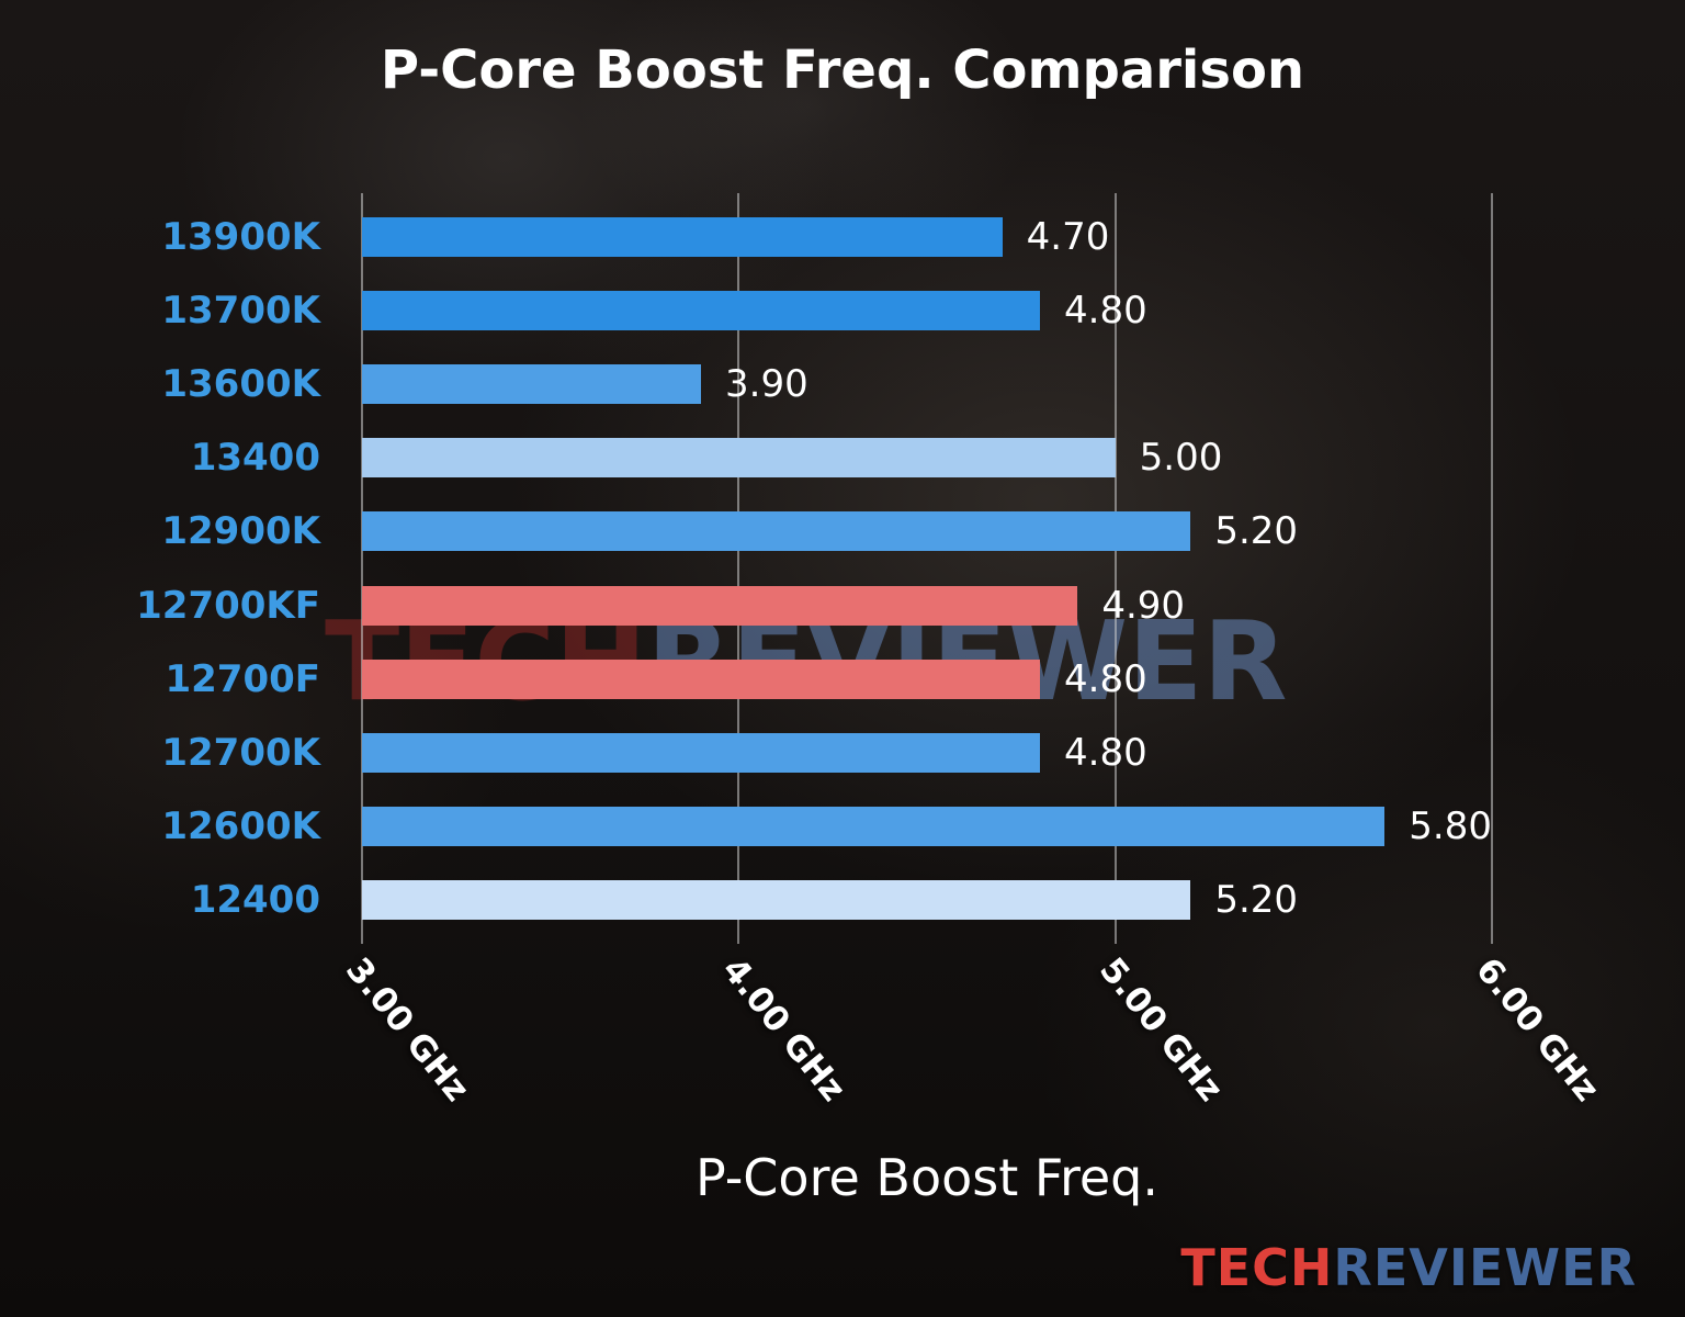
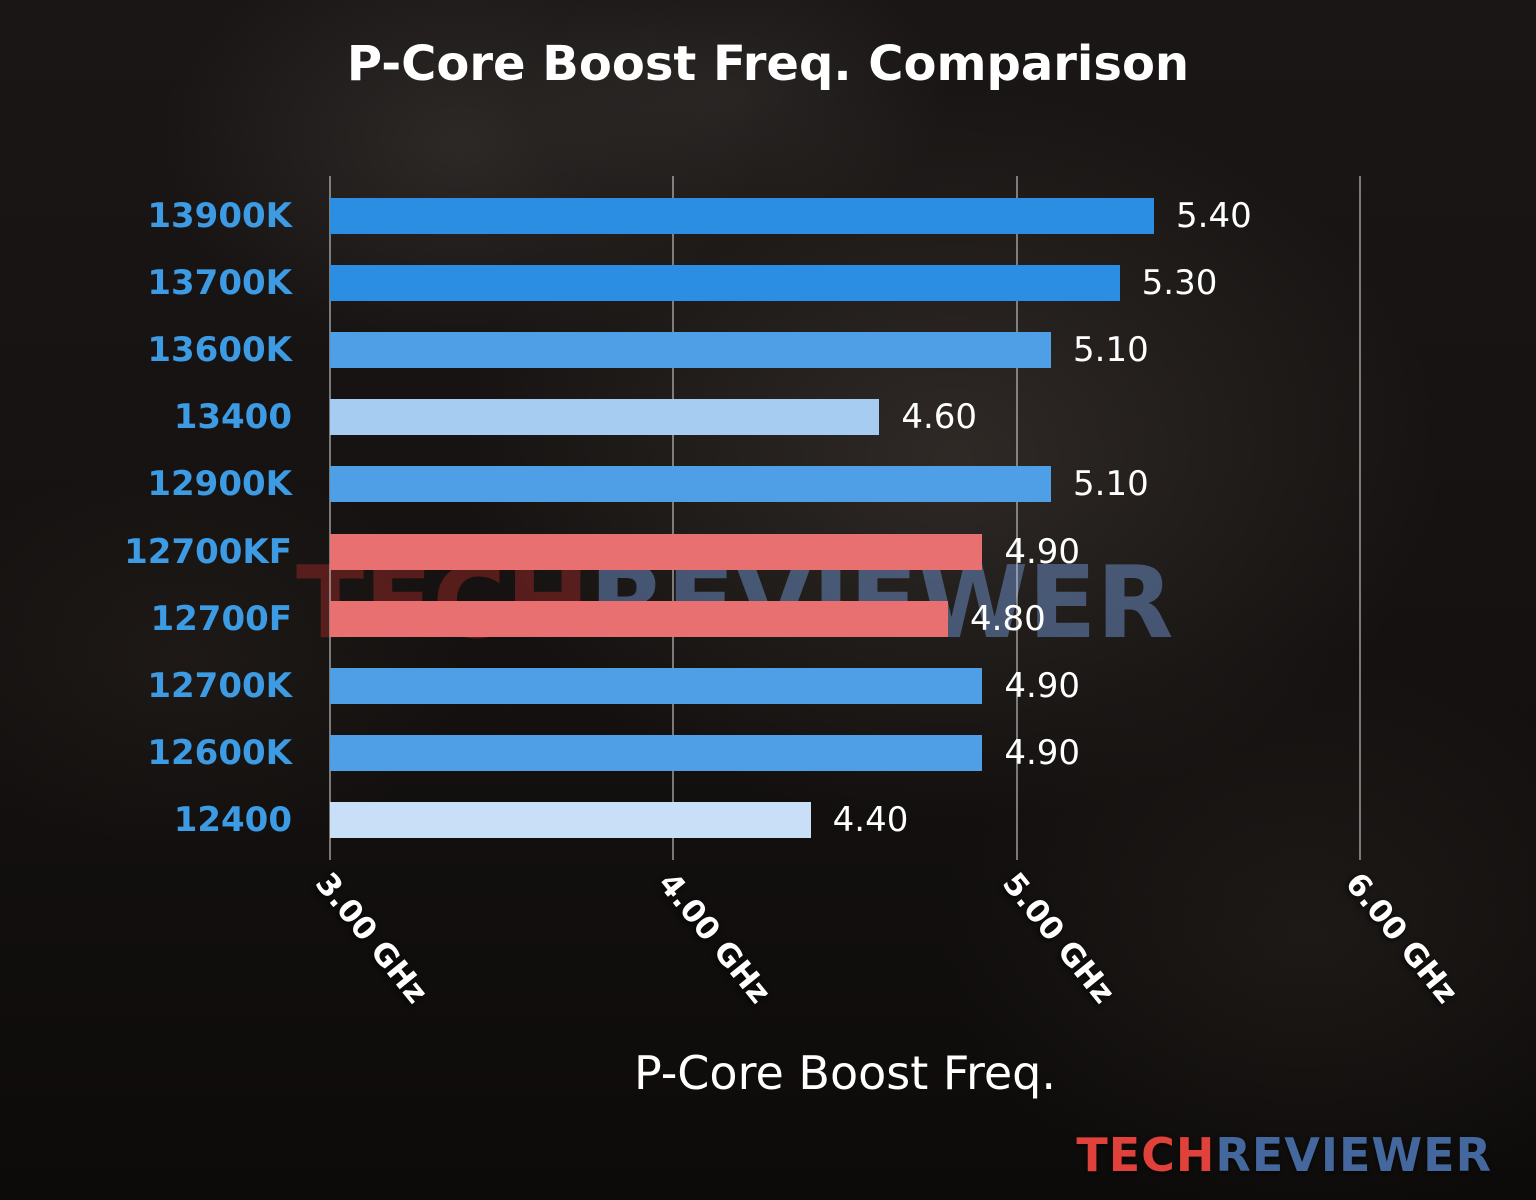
13900K: 4.70 -> 5.40
13700K: 4.80 -> 5.30
13600K: 3.90 -> 5.10
13400: 5.00 -> 4.60
12900K: 5.20 -> 5.10
12700K: 4.80 -> 4.90
12600K: 5.80 -> 4.90
12400: 5.20 -> 4.40
